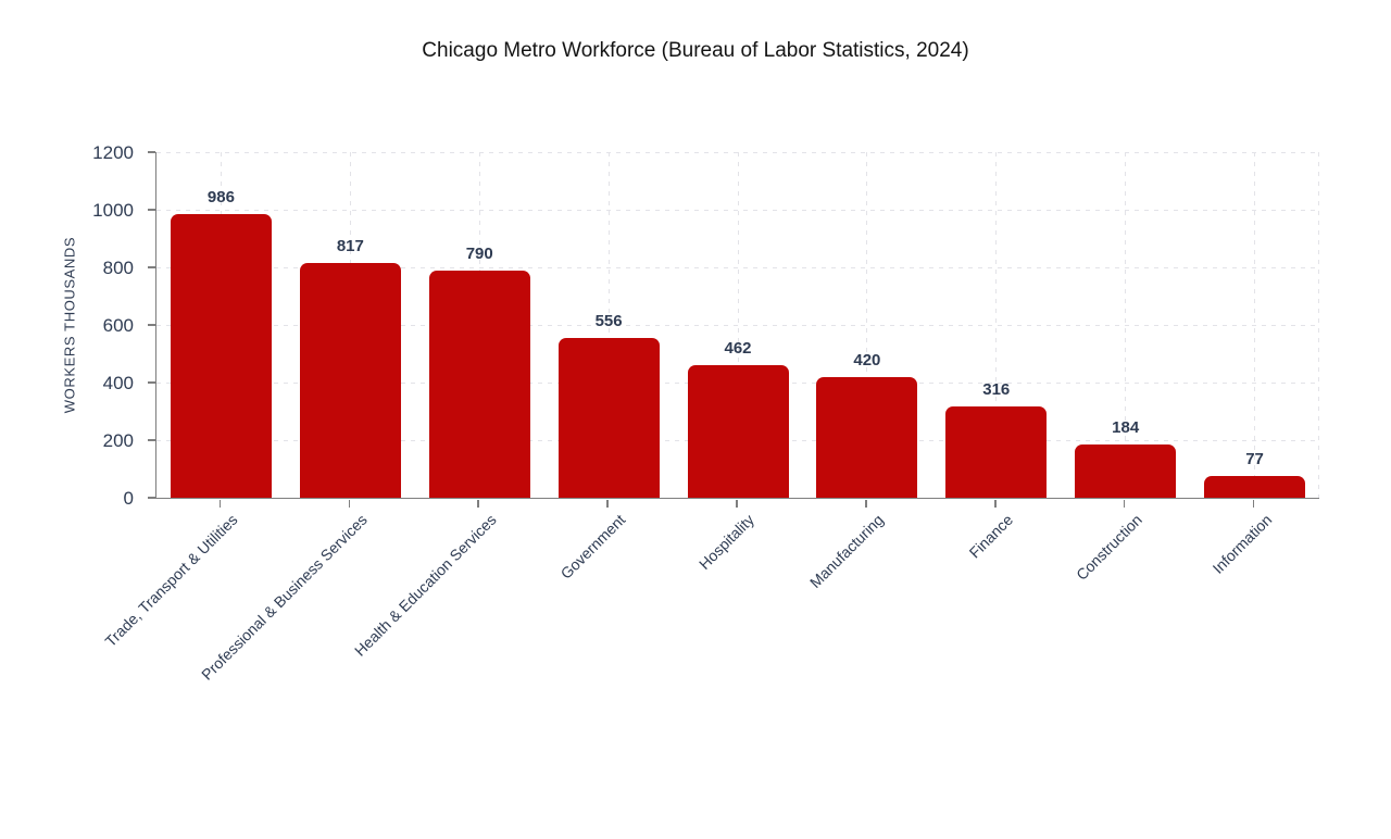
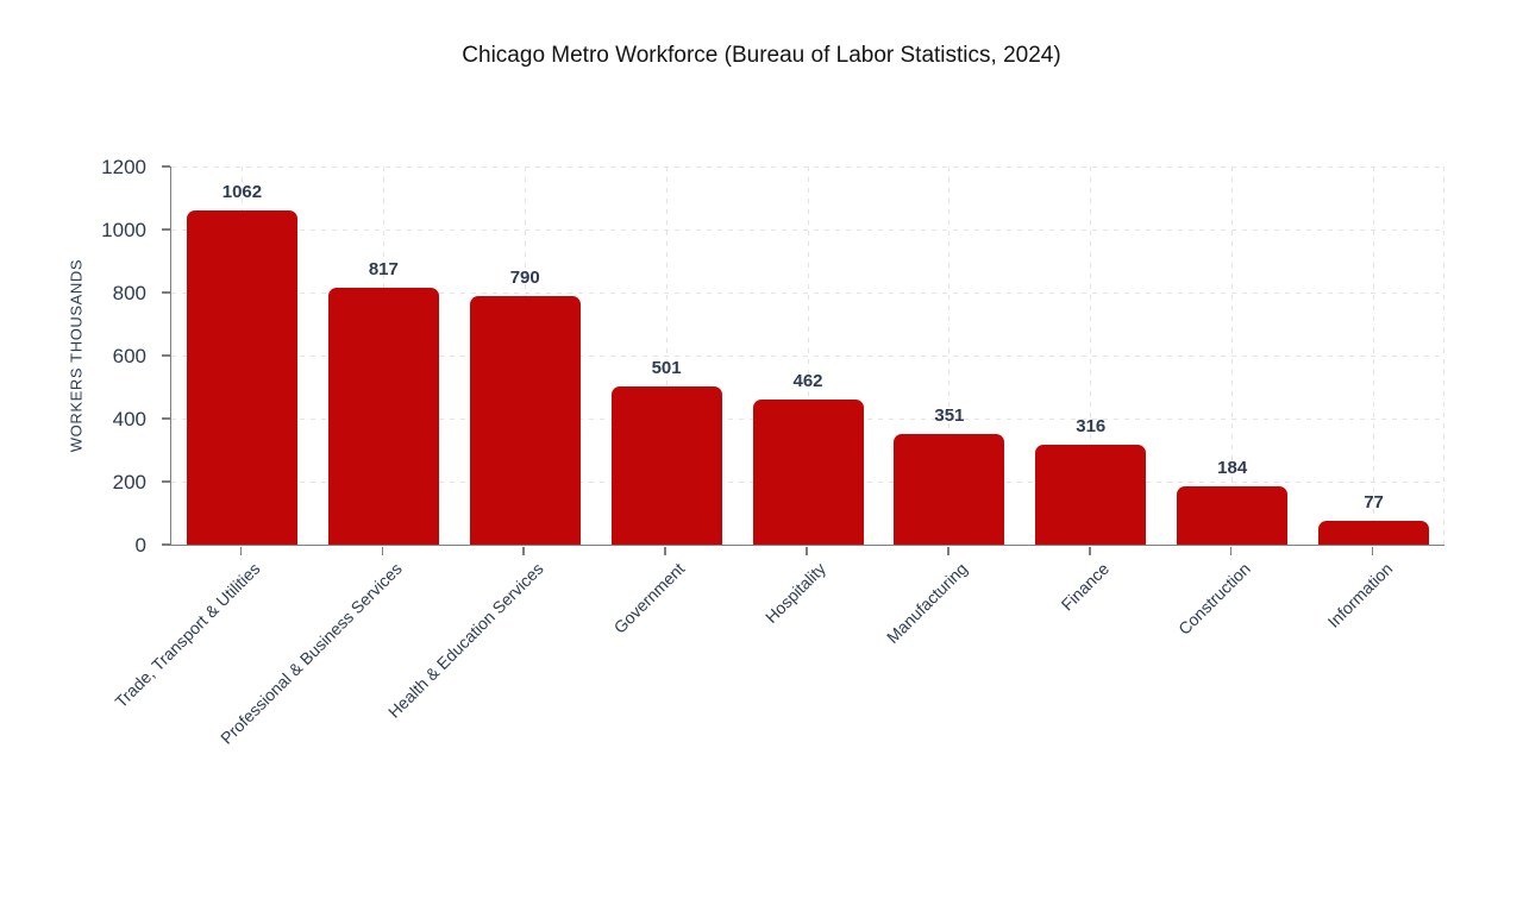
Trade, Transport & Utilities: 986 -> 1062
Government: 556 -> 501
Manufacturing: 420 -> 351
